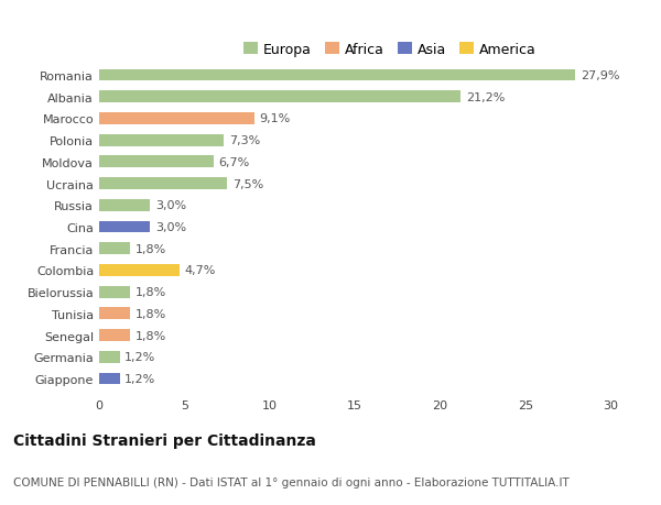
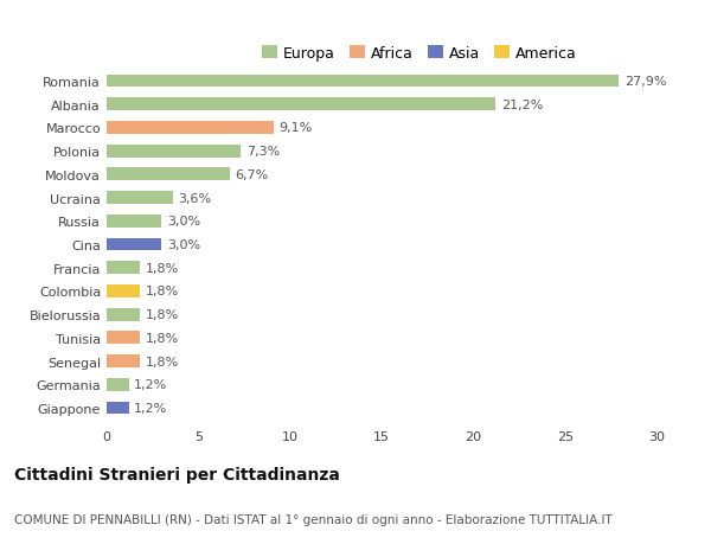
Ucraina: 7,5% -> 3,6%
Colombia: 4,7% -> 1,8%
